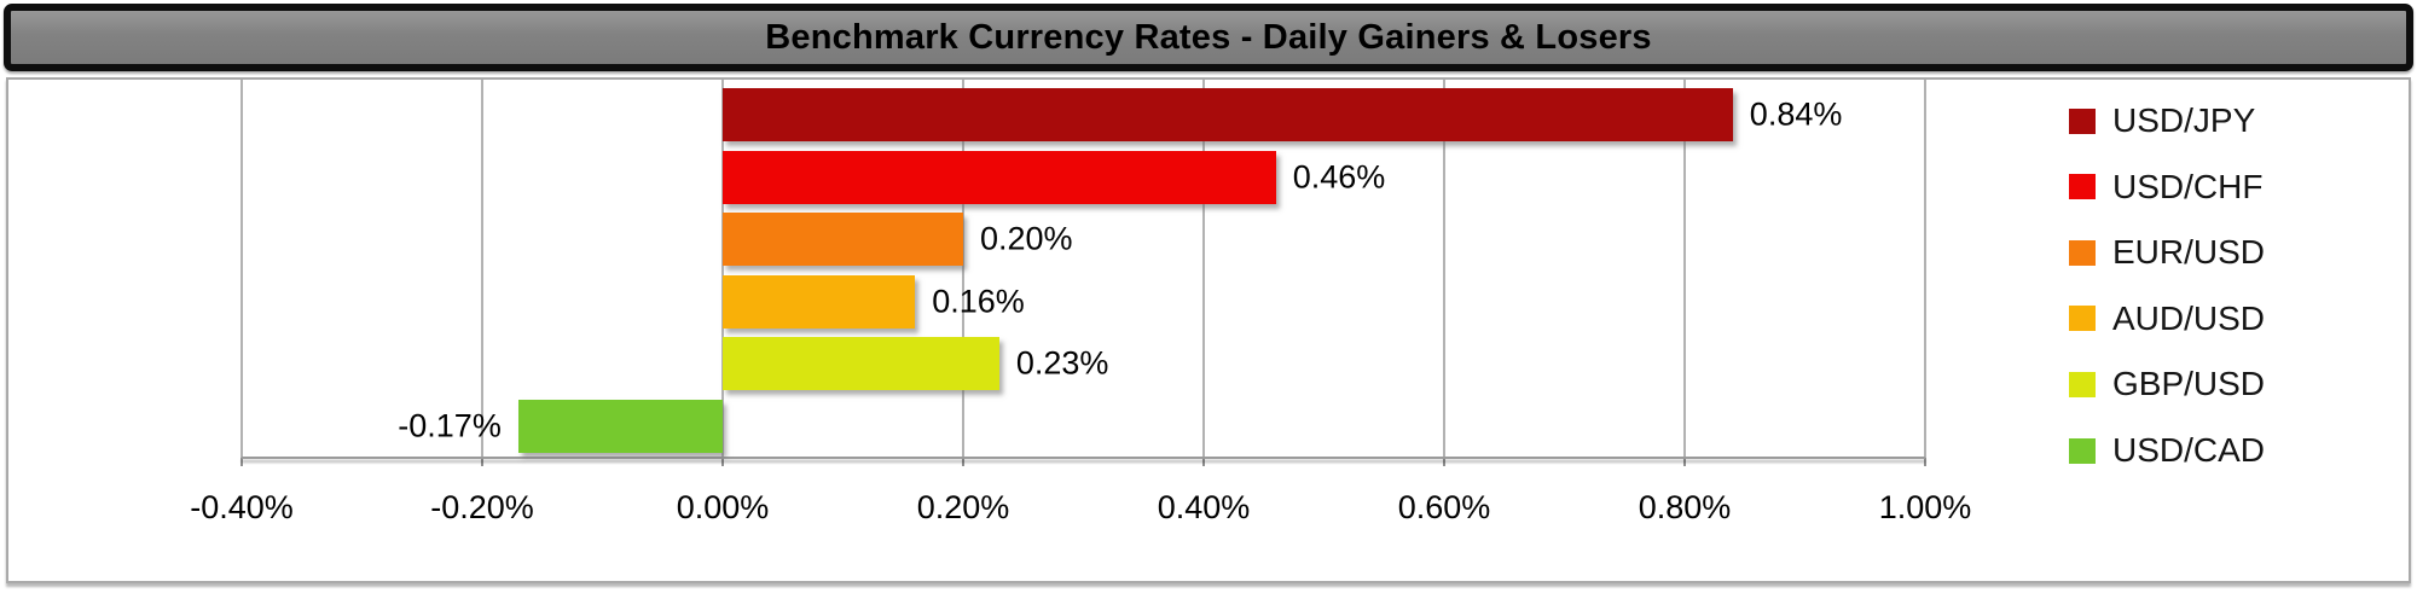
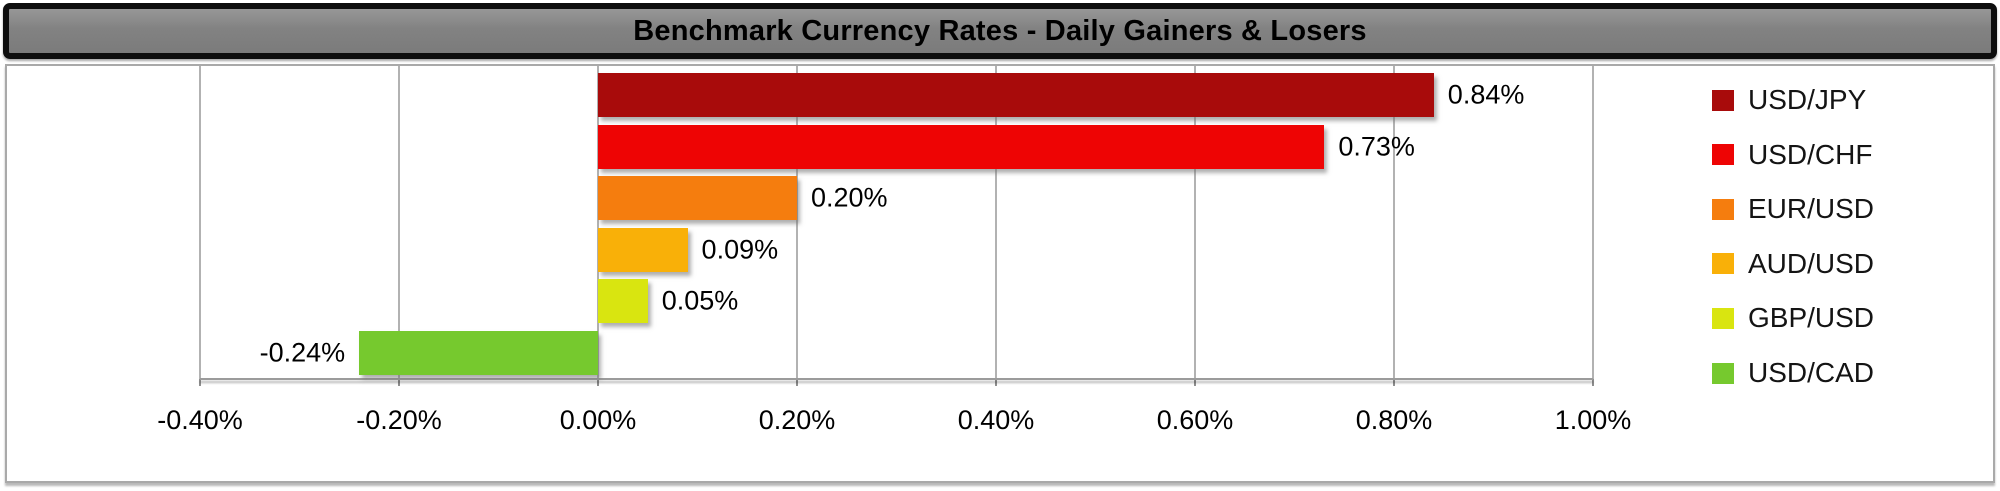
USD/CHF: 0.46% -> 0.73%
AUD/USD: 0.16% -> 0.09%
GBP/USD: 0.23% -> 0.05%
USD/CAD: -0.17% -> -0.24%
